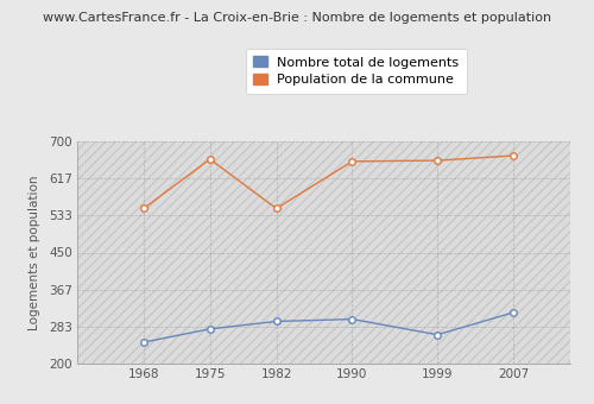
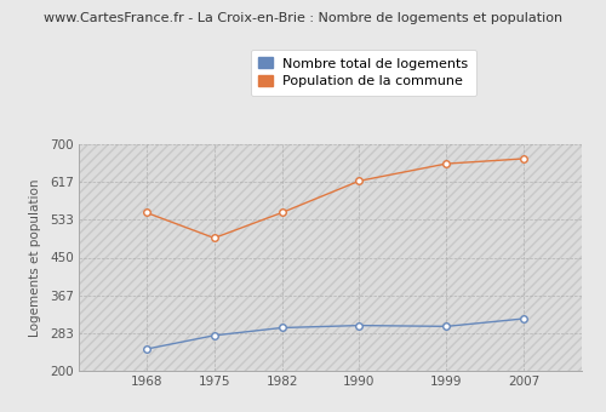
Population de la commune/1975: 660 -> 493
Population de la commune/1990: 655 -> 619
Nombre total de logements/1999: 265 -> 298
